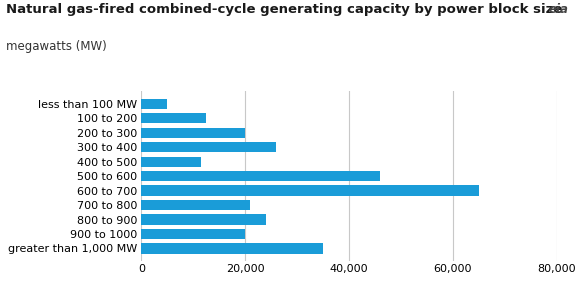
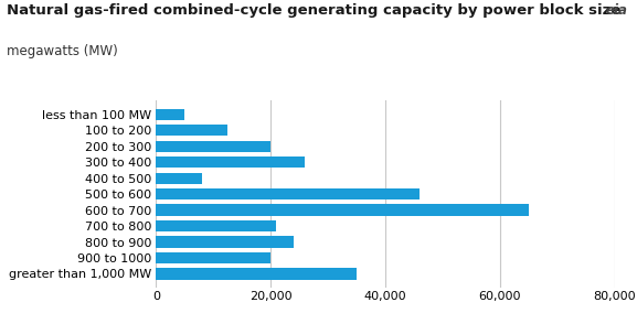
400 to 500: 11,400 -> 8,000
